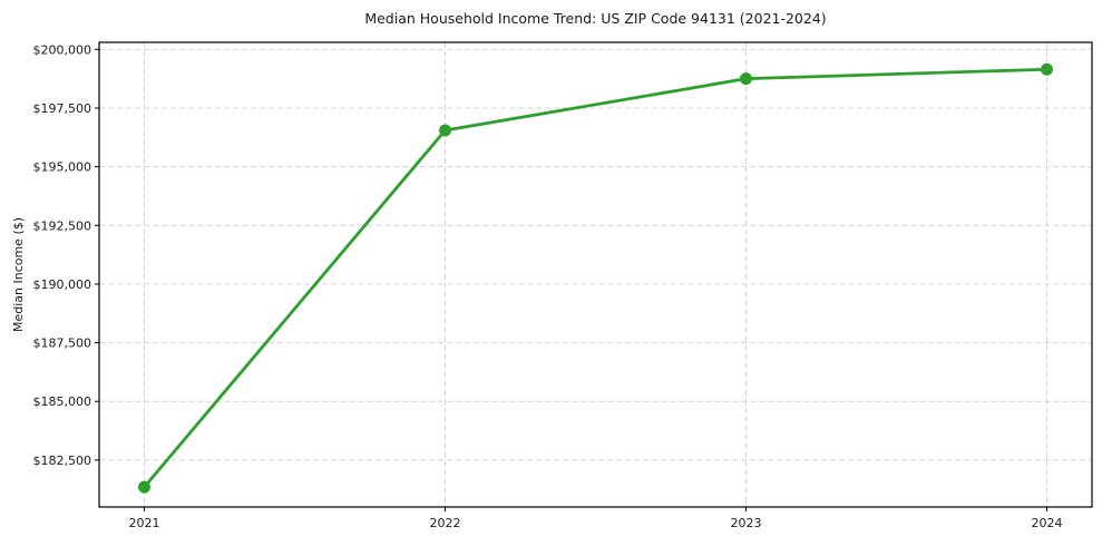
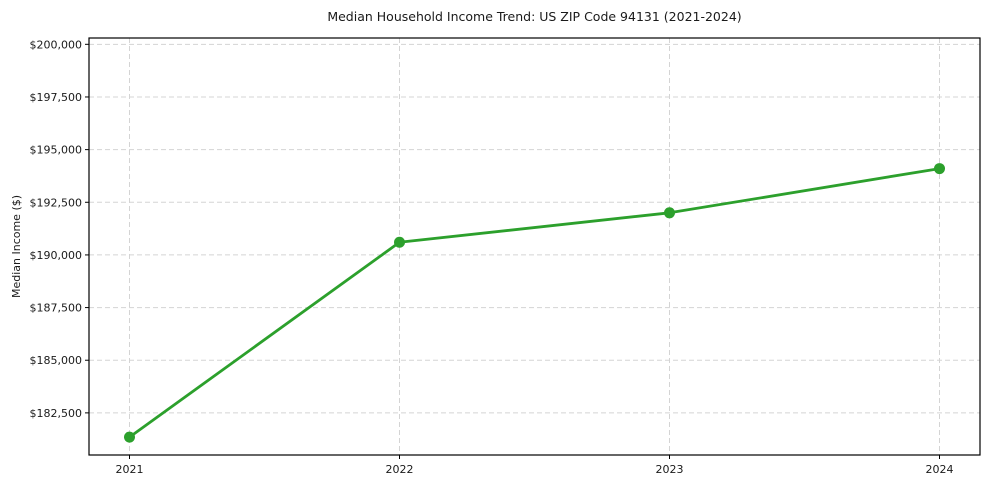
2022: $196600 -> $190600
2023: $198800 -> $192000
2024: $199200 -> $194100
